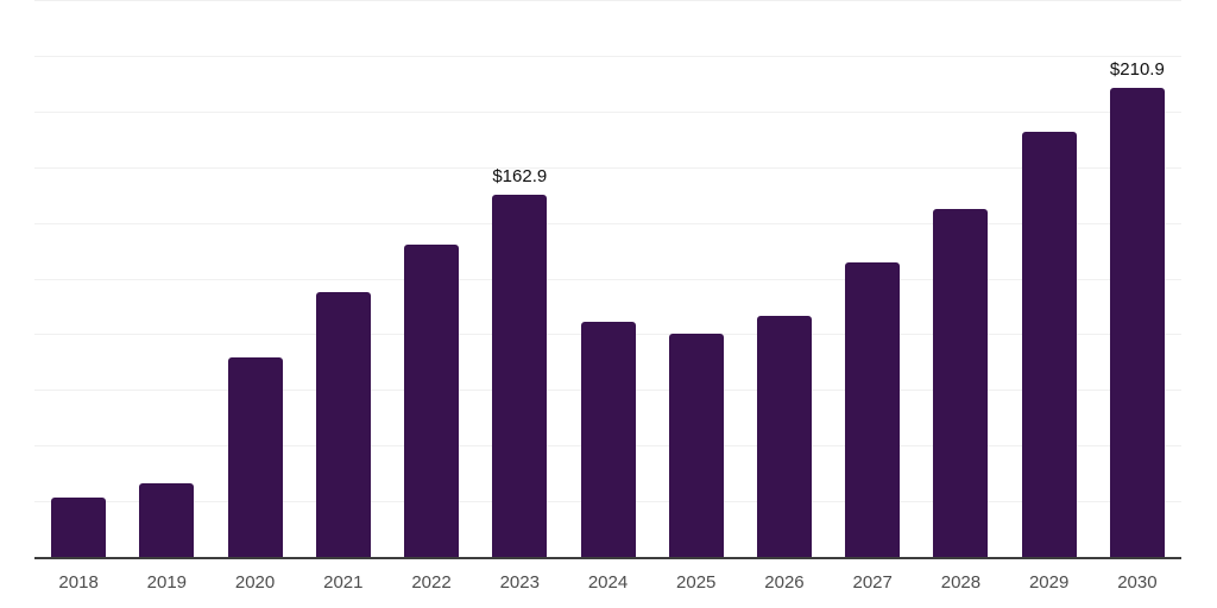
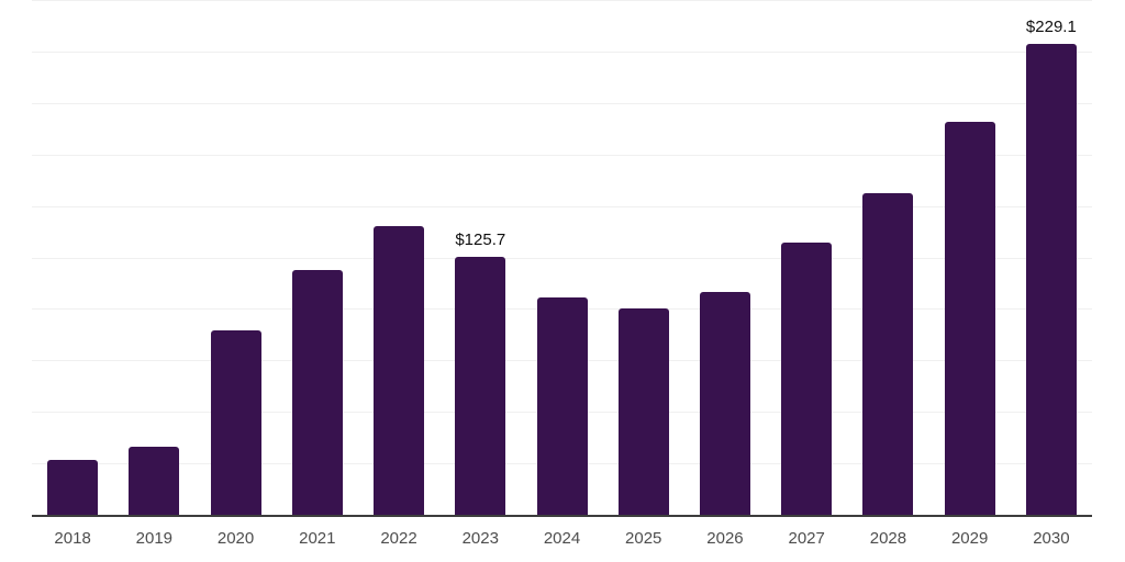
2023: $162.9 -> $125.7
2030: $210.9 -> $229.1
